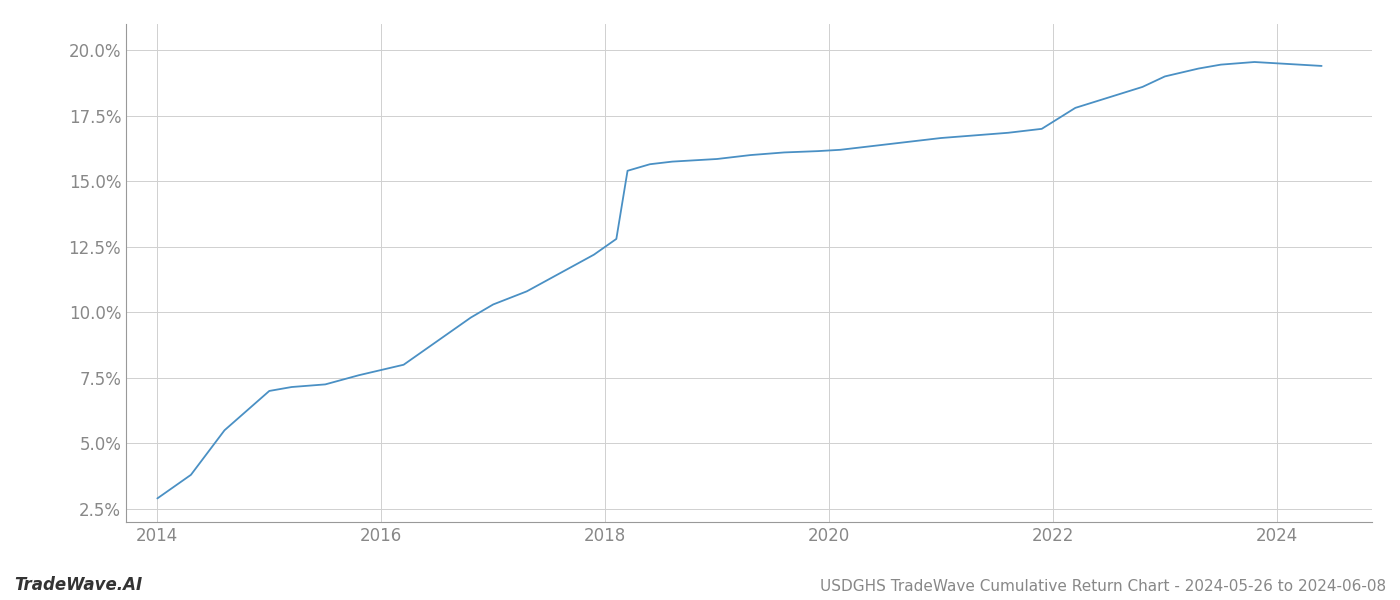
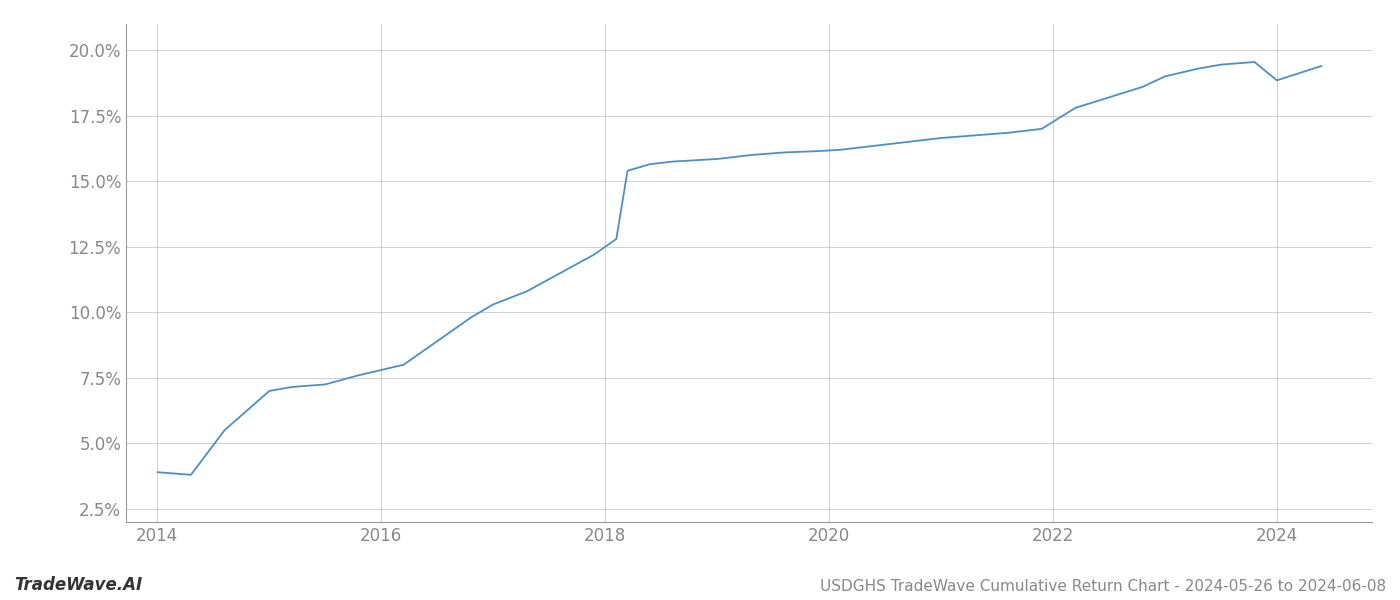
2014: 2.90% -> 3.90%
2024: 19.50% -> 18.85%
